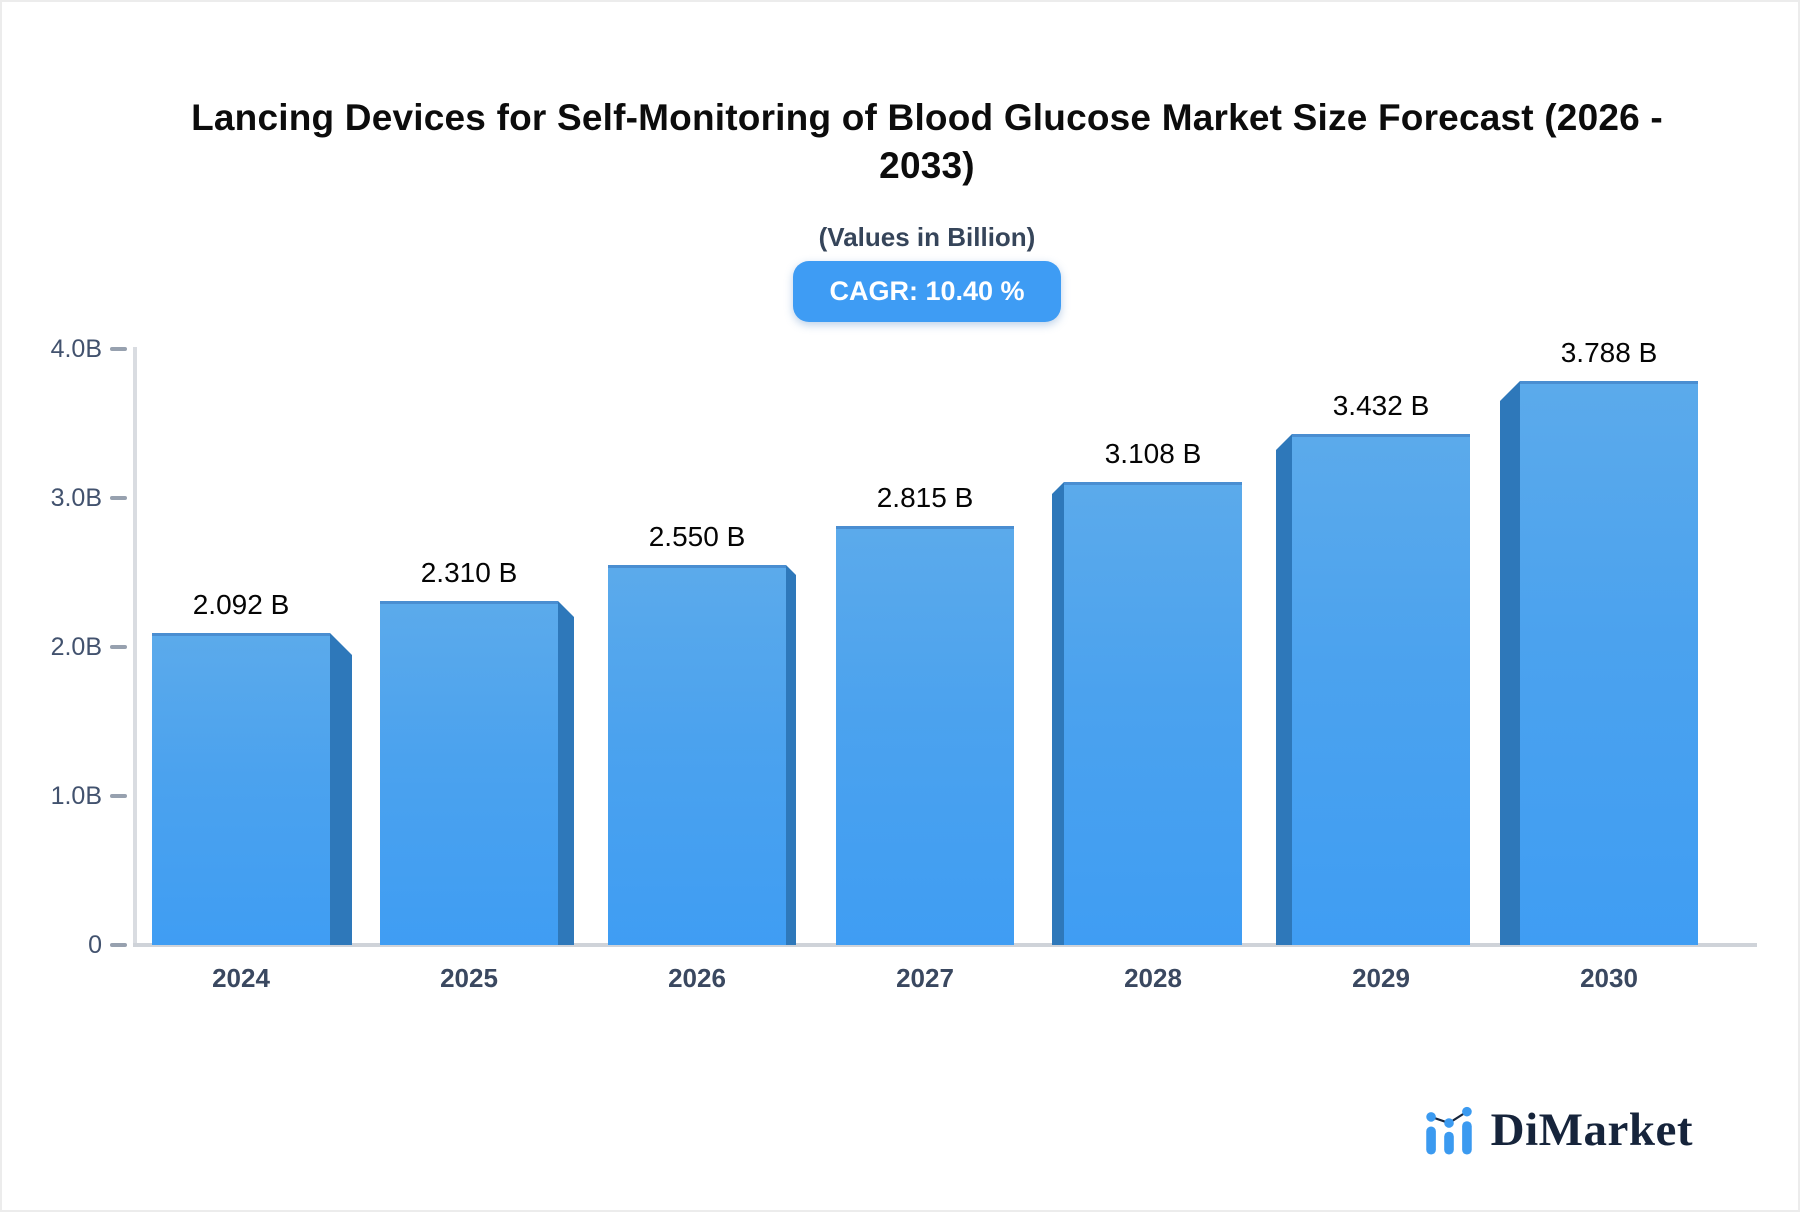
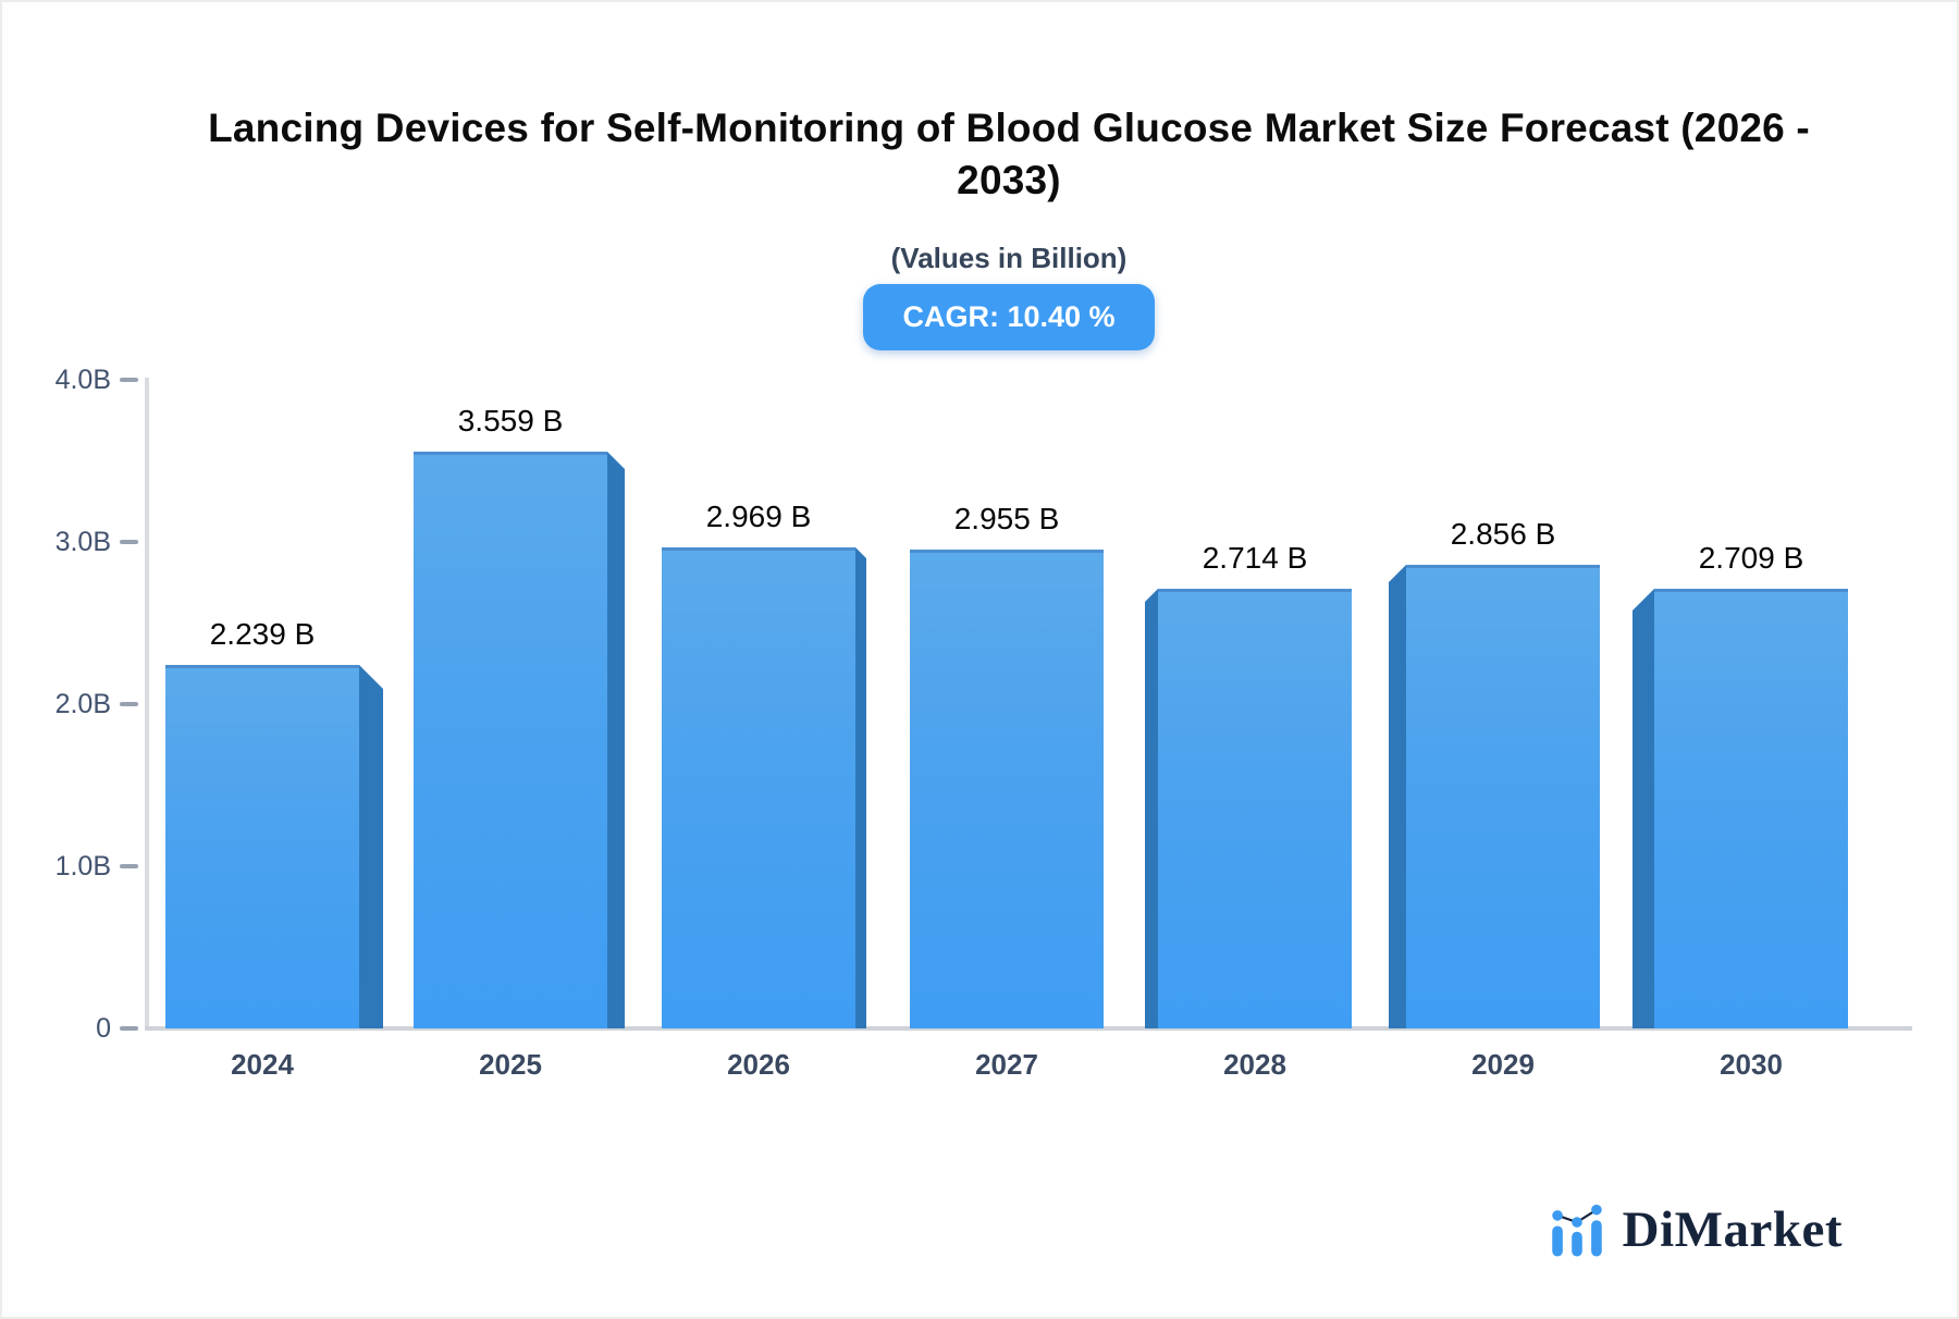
2024: 2.092 -> 2.239
2025: 2.310 -> 3.559
2026: 2.550 -> 2.969
2027: 2.815 -> 2.955
2028: 3.108 -> 2.714
2029: 3.432 -> 2.856
2030: 3.788 -> 2.709
